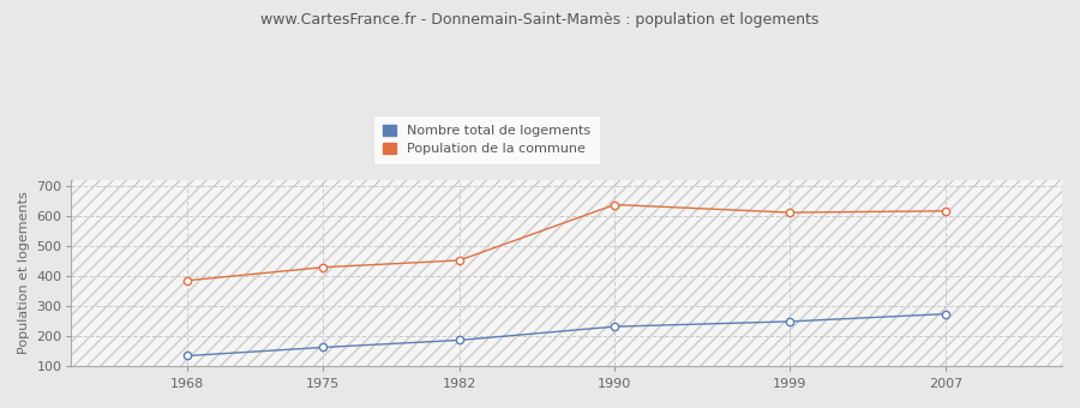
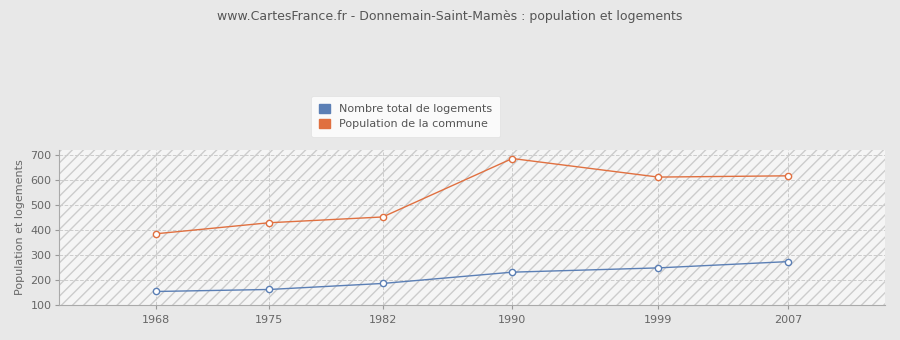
Nombre total de logements/1968: 135 -> 155
Population de la commune/1990: 637 -> 685
